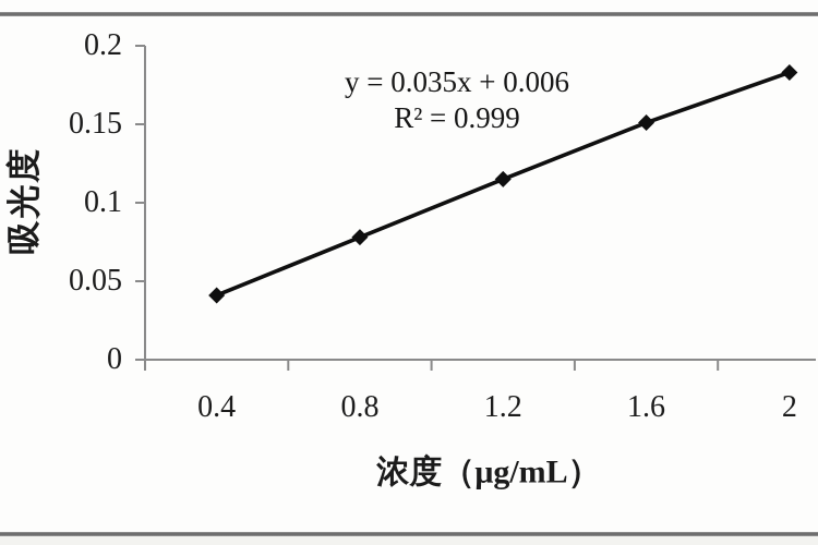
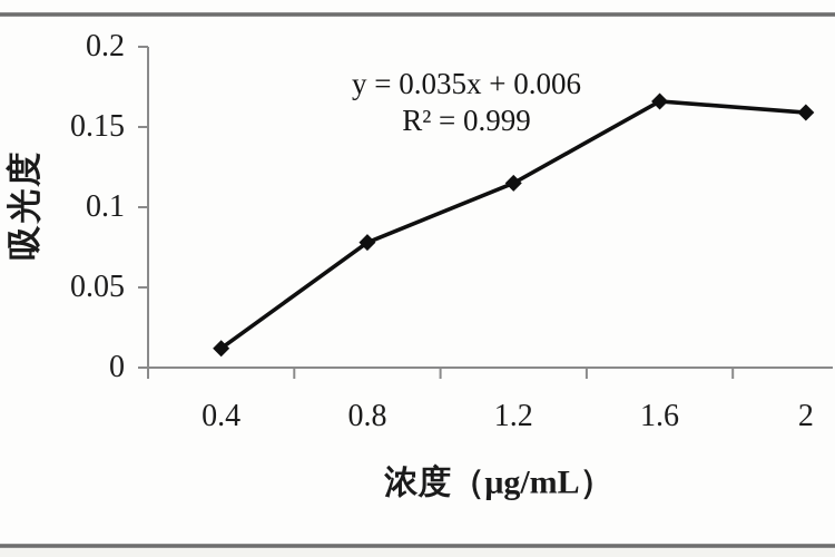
0.4: 0.041 -> 0.012
1.6: 0.151 -> 0.166
2: 0.183 -> 0.159
